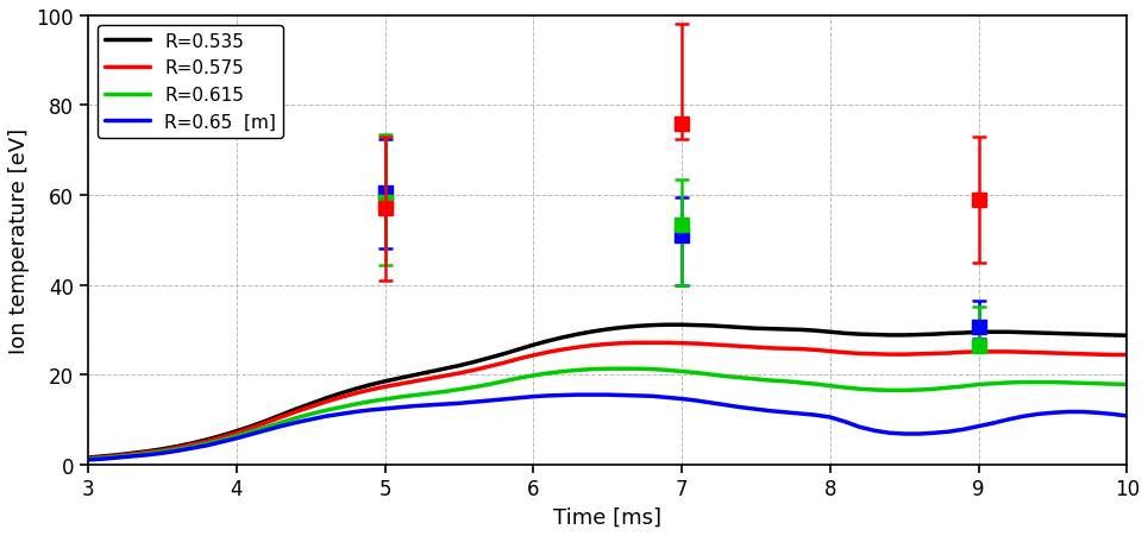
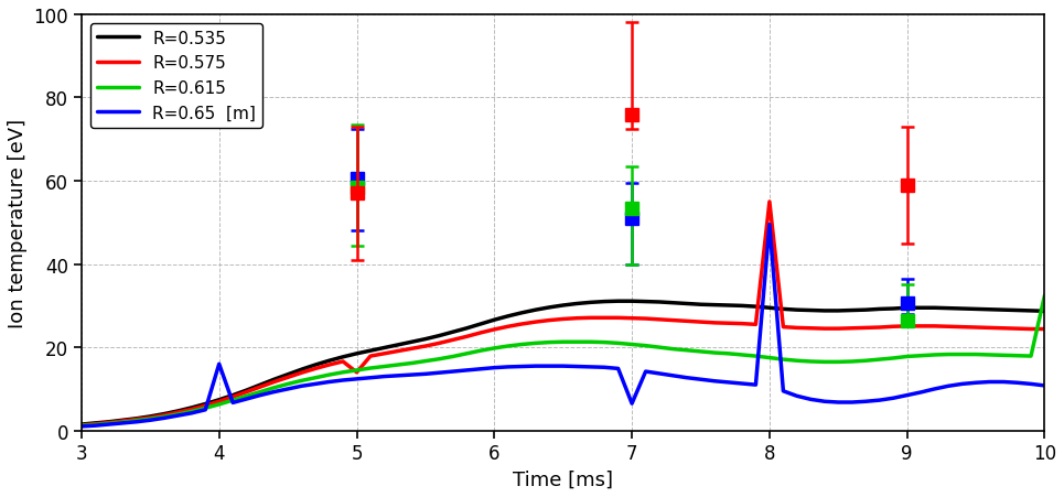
R=0.65 [m]/4: 5.8 -> 16.0
R=0.575/5: 17.3 -> 14.0
R=0.65 [m]/7: 14.6 -> 6.5
R=0.575/8: 25.2 -> 55.0
R=0.65 [m]/8: 10.5 -> 49.5
R=0.615/10: 17.8 -> 32.5
